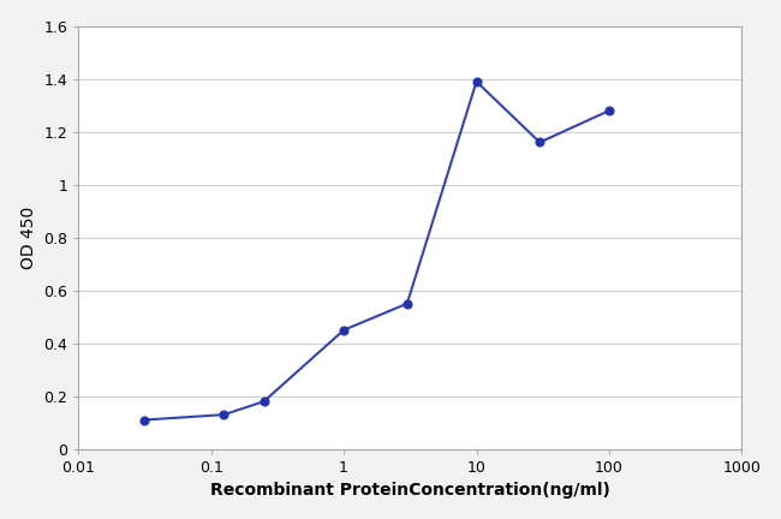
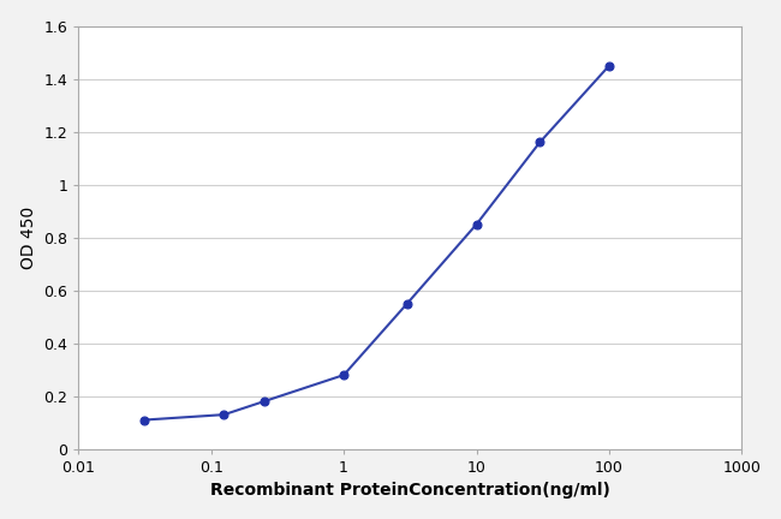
1: 0.45 -> 0.28
10: 1.39 -> 0.85
100: 1.28 -> 1.45
